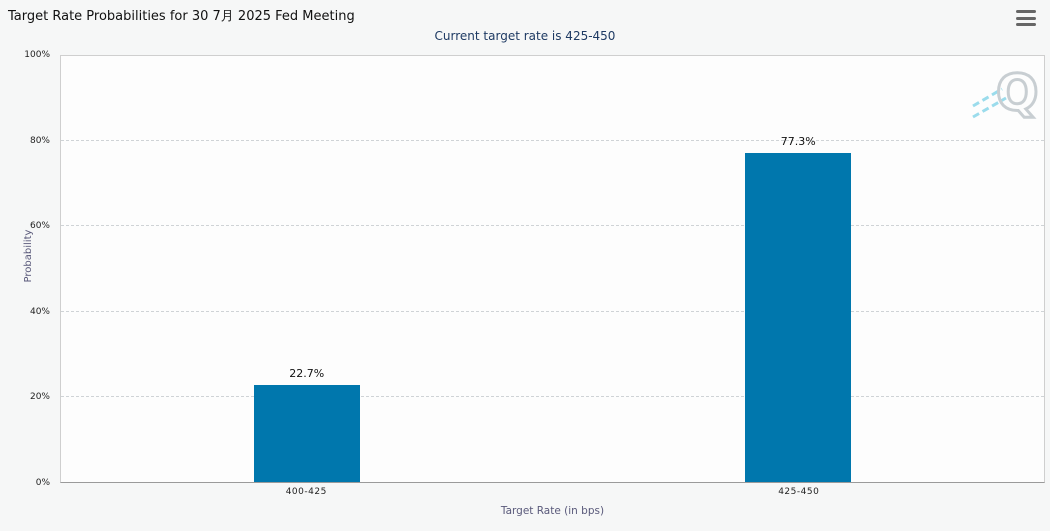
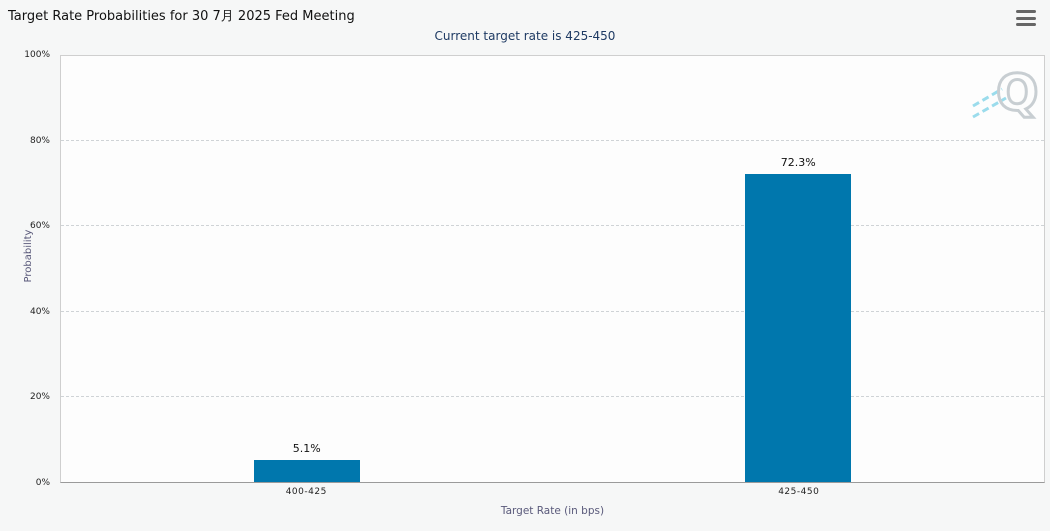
400-425: 22.7% -> 5.1%
425-450: 77.3% -> 72.3%
